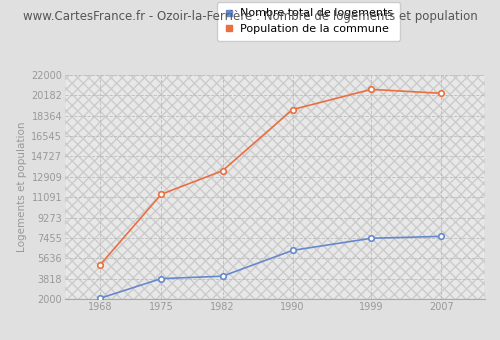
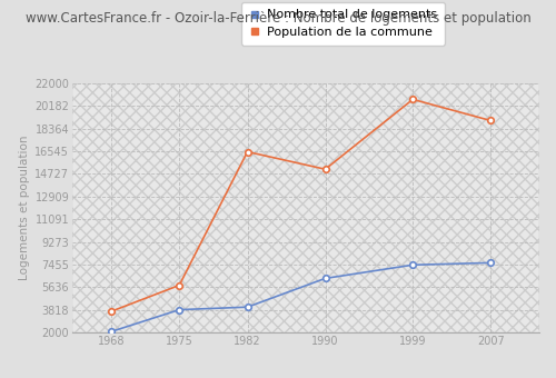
Population de la commune/1968: 5000 -> 3700
Population de la commune/1975: 11400 -> 5800
Population de la commune/1982: 13400 -> 16500
Population de la commune/1990: 18900 -> 15100
Population de la commune/2007: 20400 -> 19000
